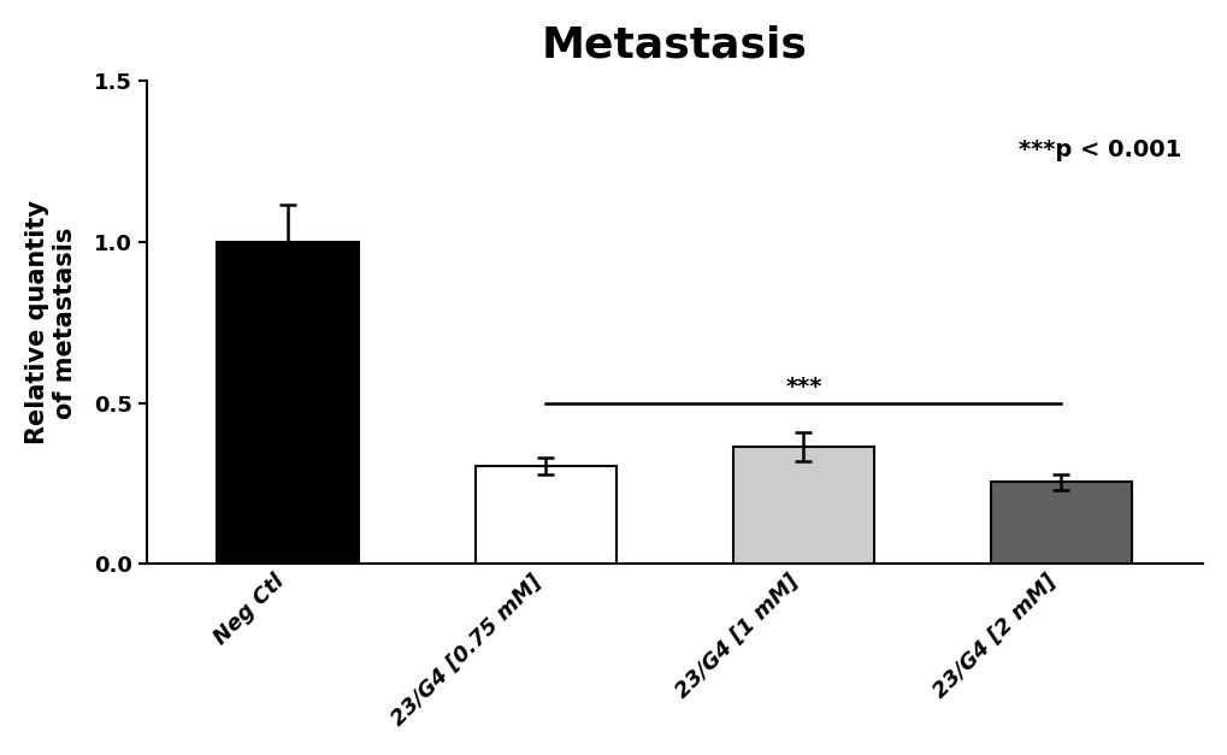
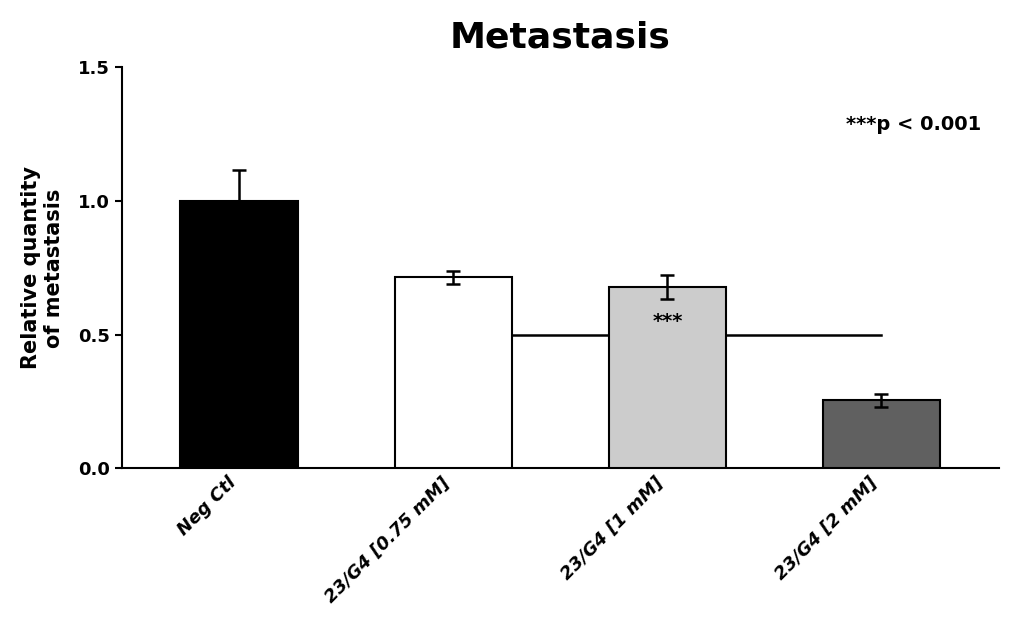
23/G4 [0.75 mM]: 0.305 -> 0.715
23/G4 [1 mM]: 0.365 -> 0.680
